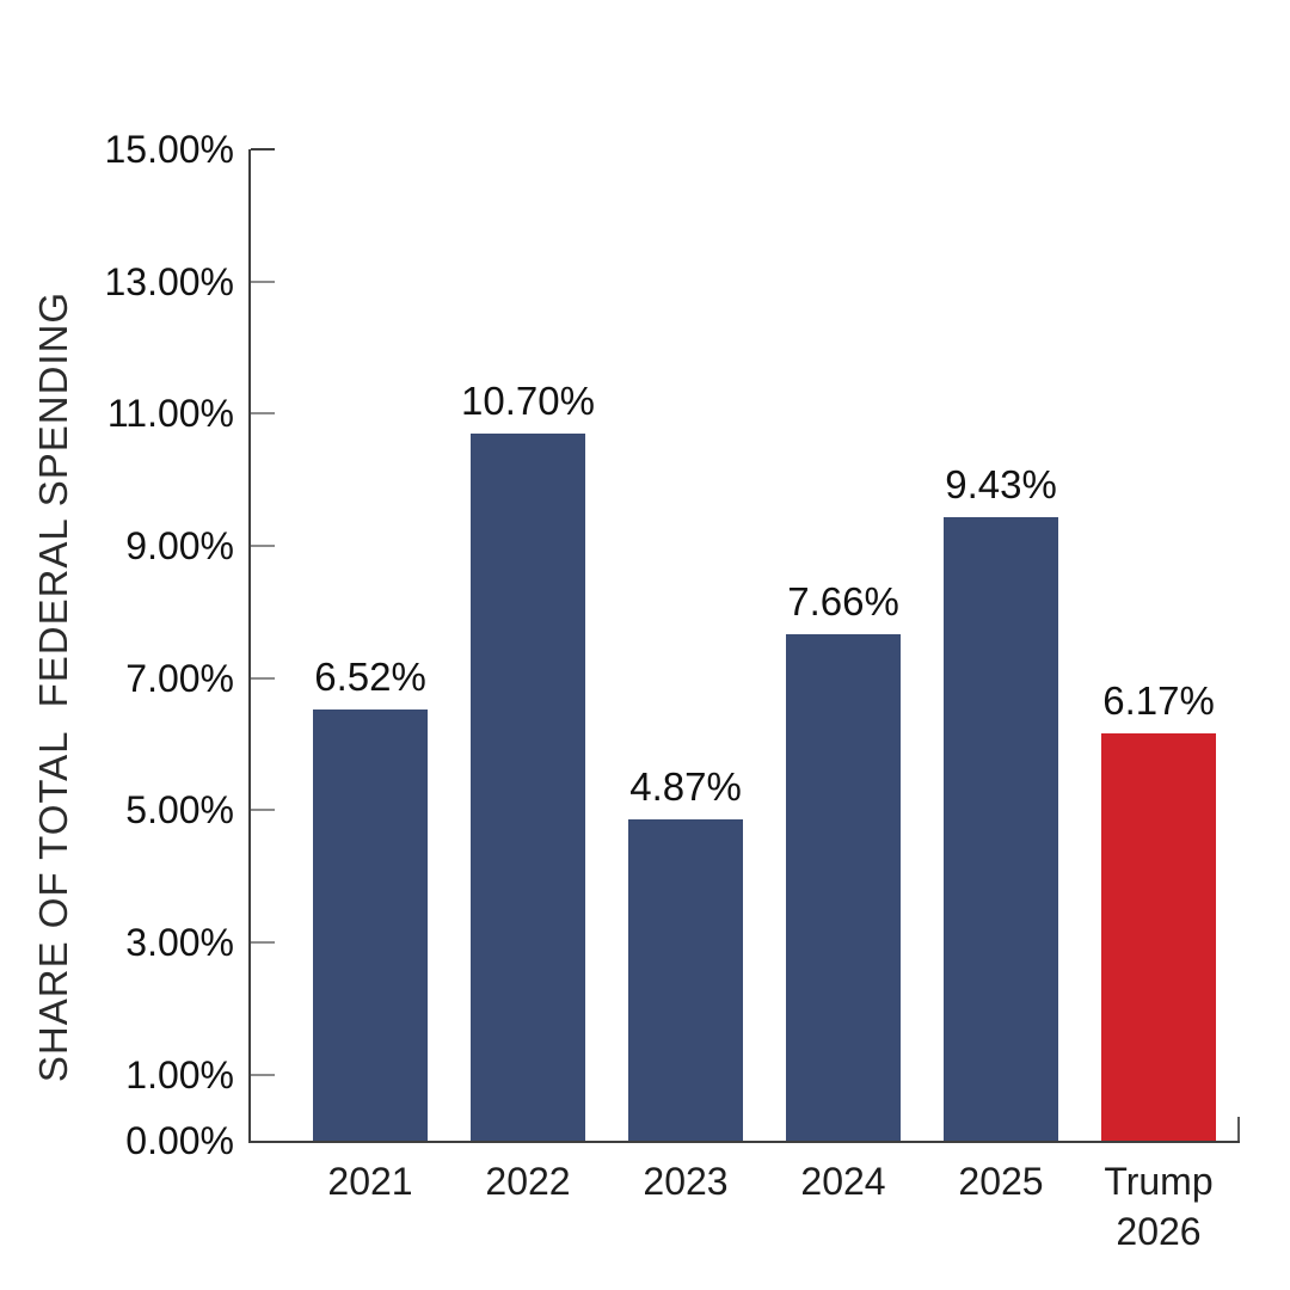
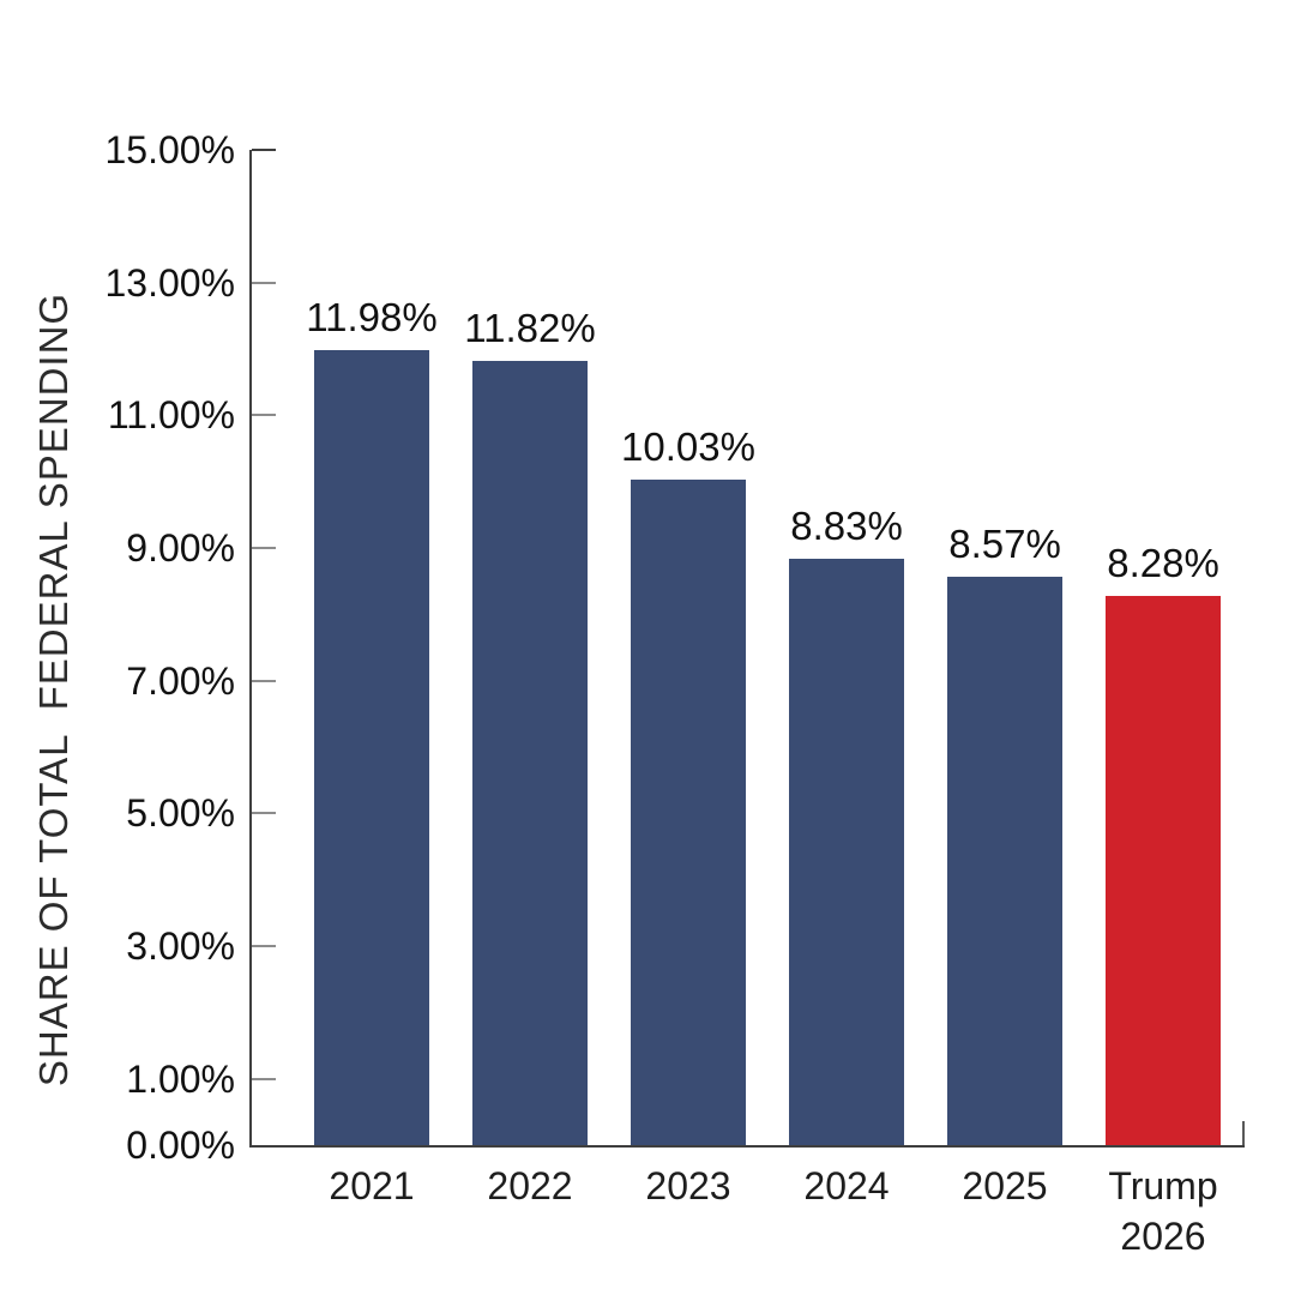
2021: 6.52% -> 11.98%
2022: 10.70% -> 11.82%
2023: 4.87% -> 10.03%
2024: 7.66% -> 8.83%
2025: 9.43% -> 8.57%
Trump 2026: 6.17% -> 8.28%
